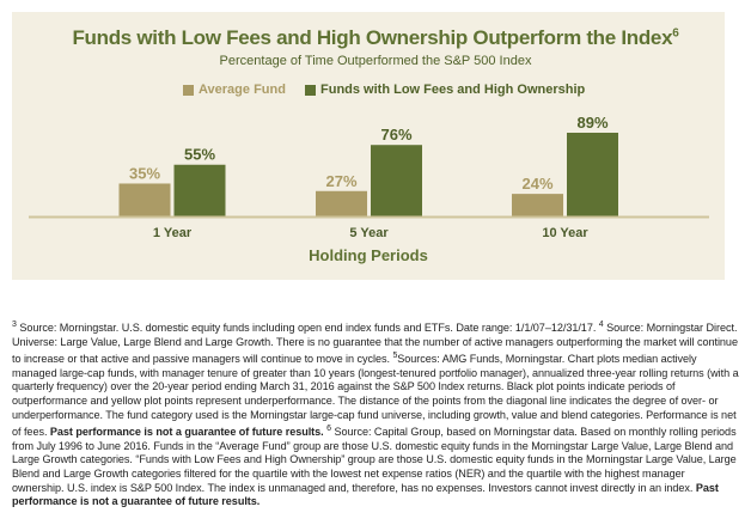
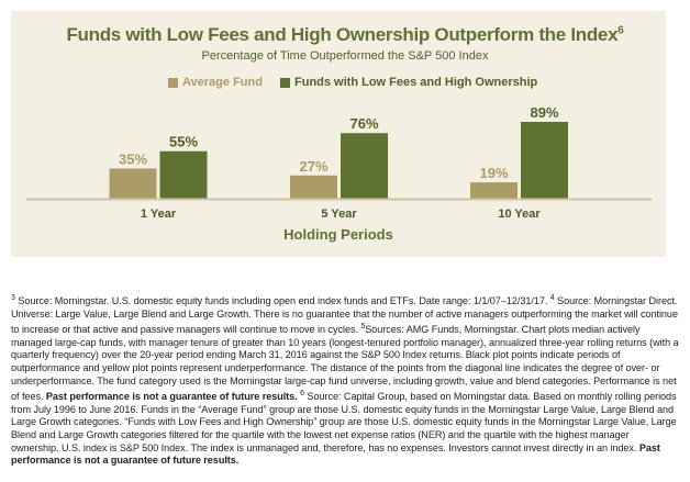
Average Fund/10 Year: 24% -> 19%
